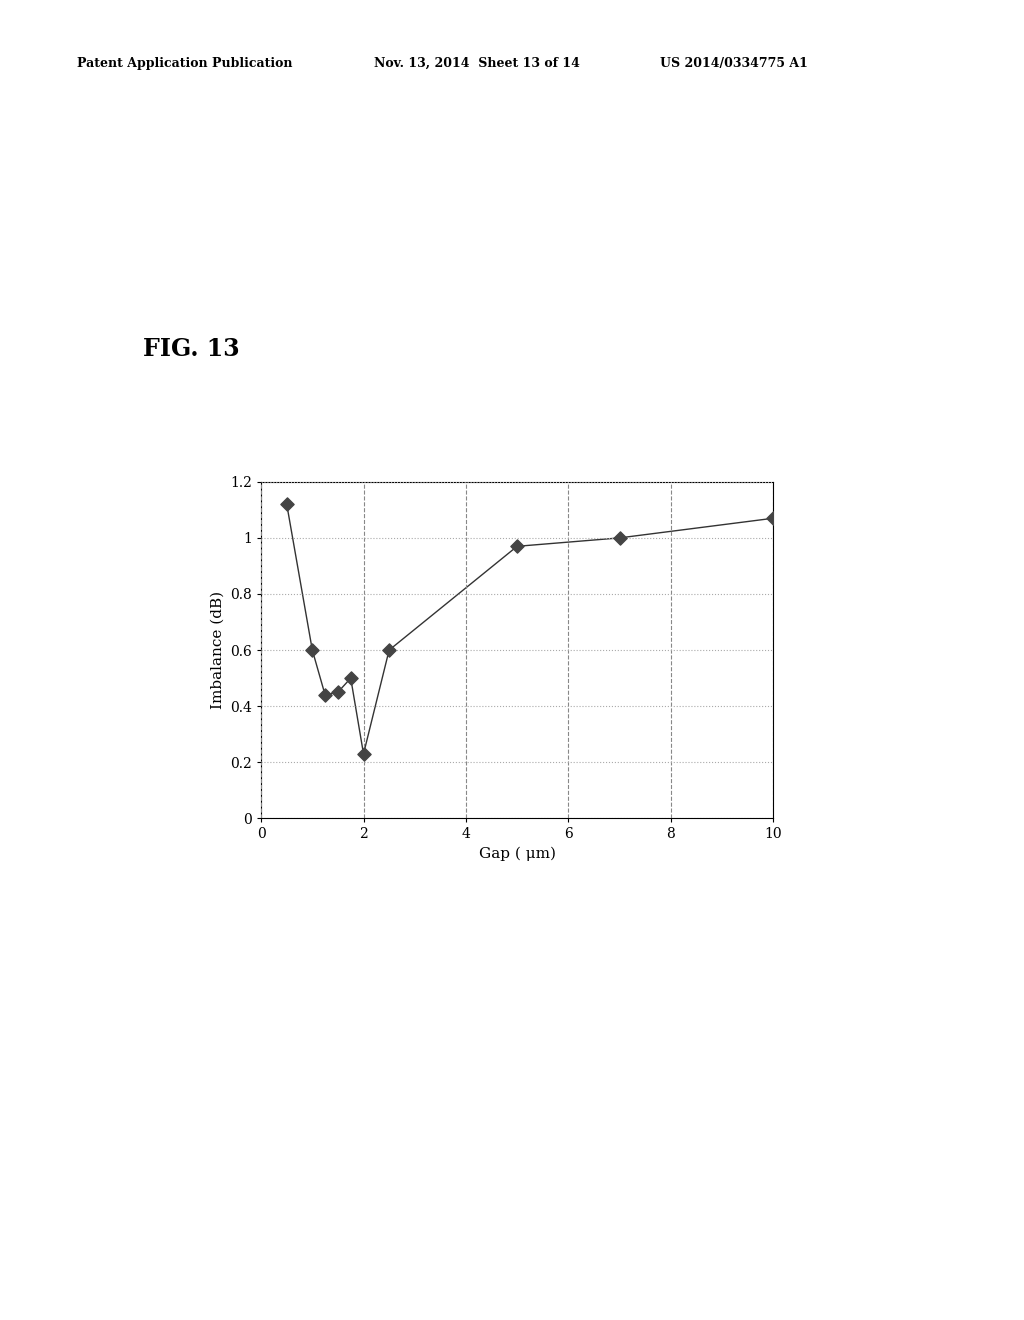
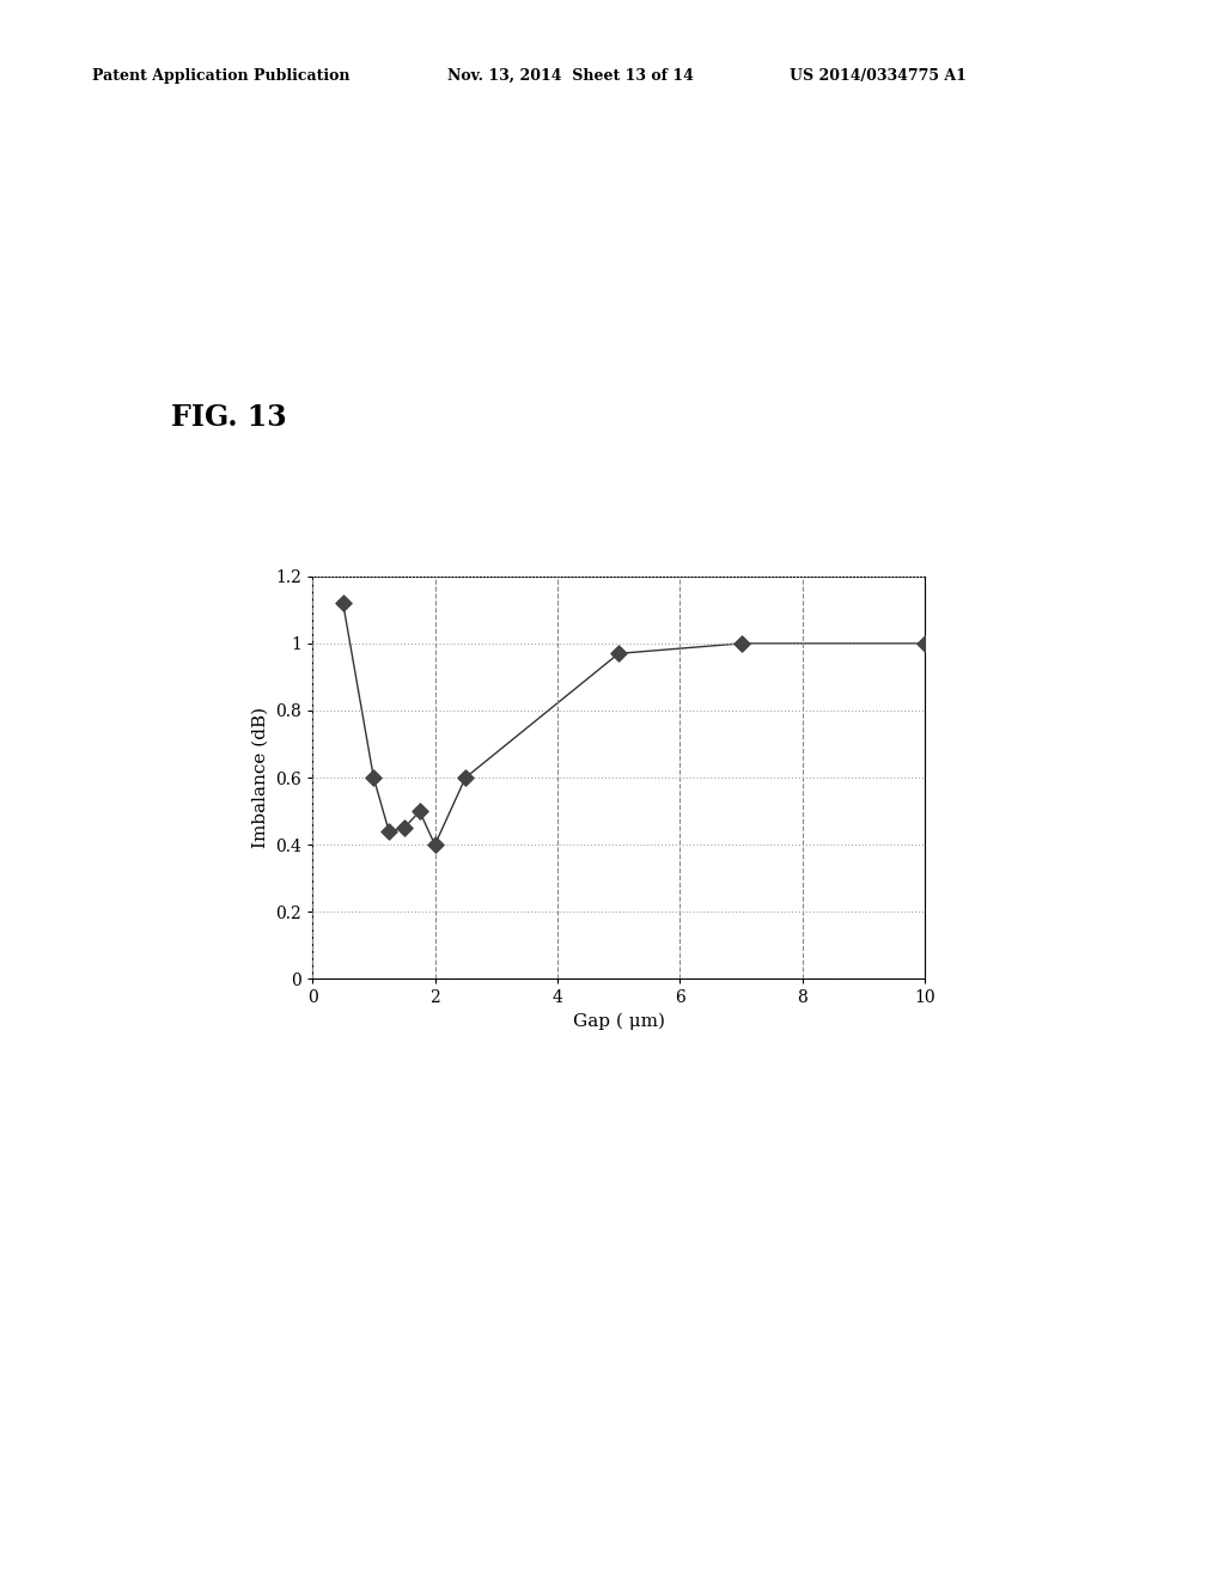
2: 0.23 -> 0.40
10: 1.07 -> 1.00
